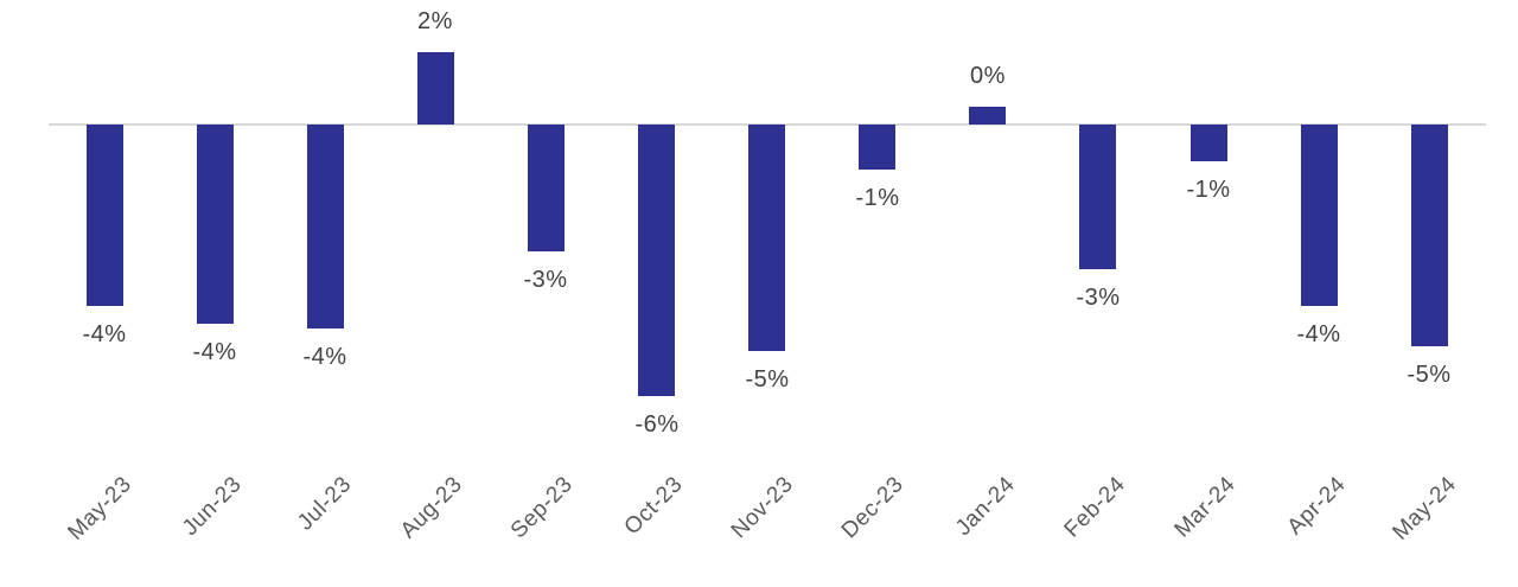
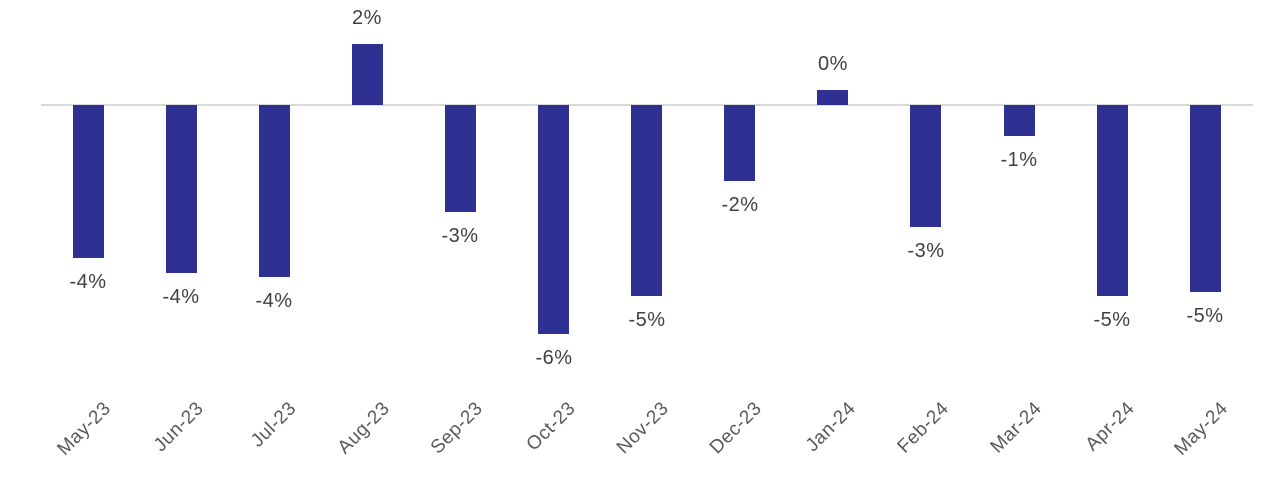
Dec-23: -1% -> -2%
Apr-24: -4% -> -5%
